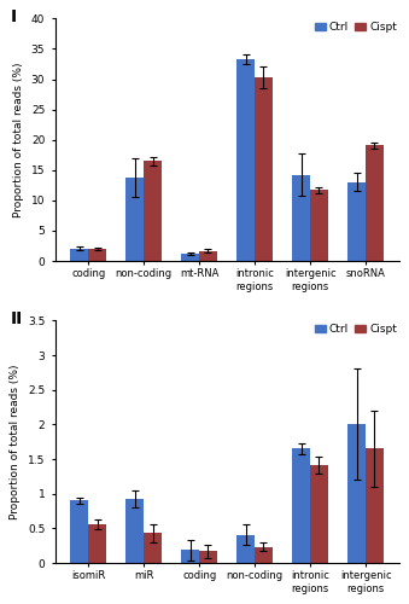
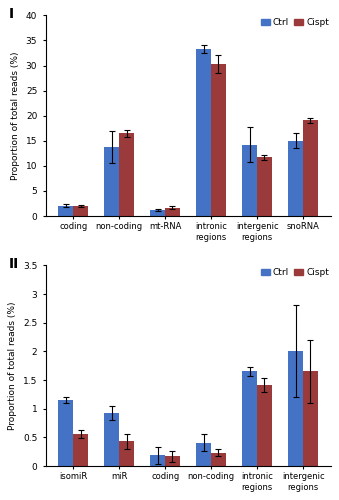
Ctrl/snoRNA: 13.0 -> 15.0
Ctrl/isomiR: 0.90 -> 1.15
